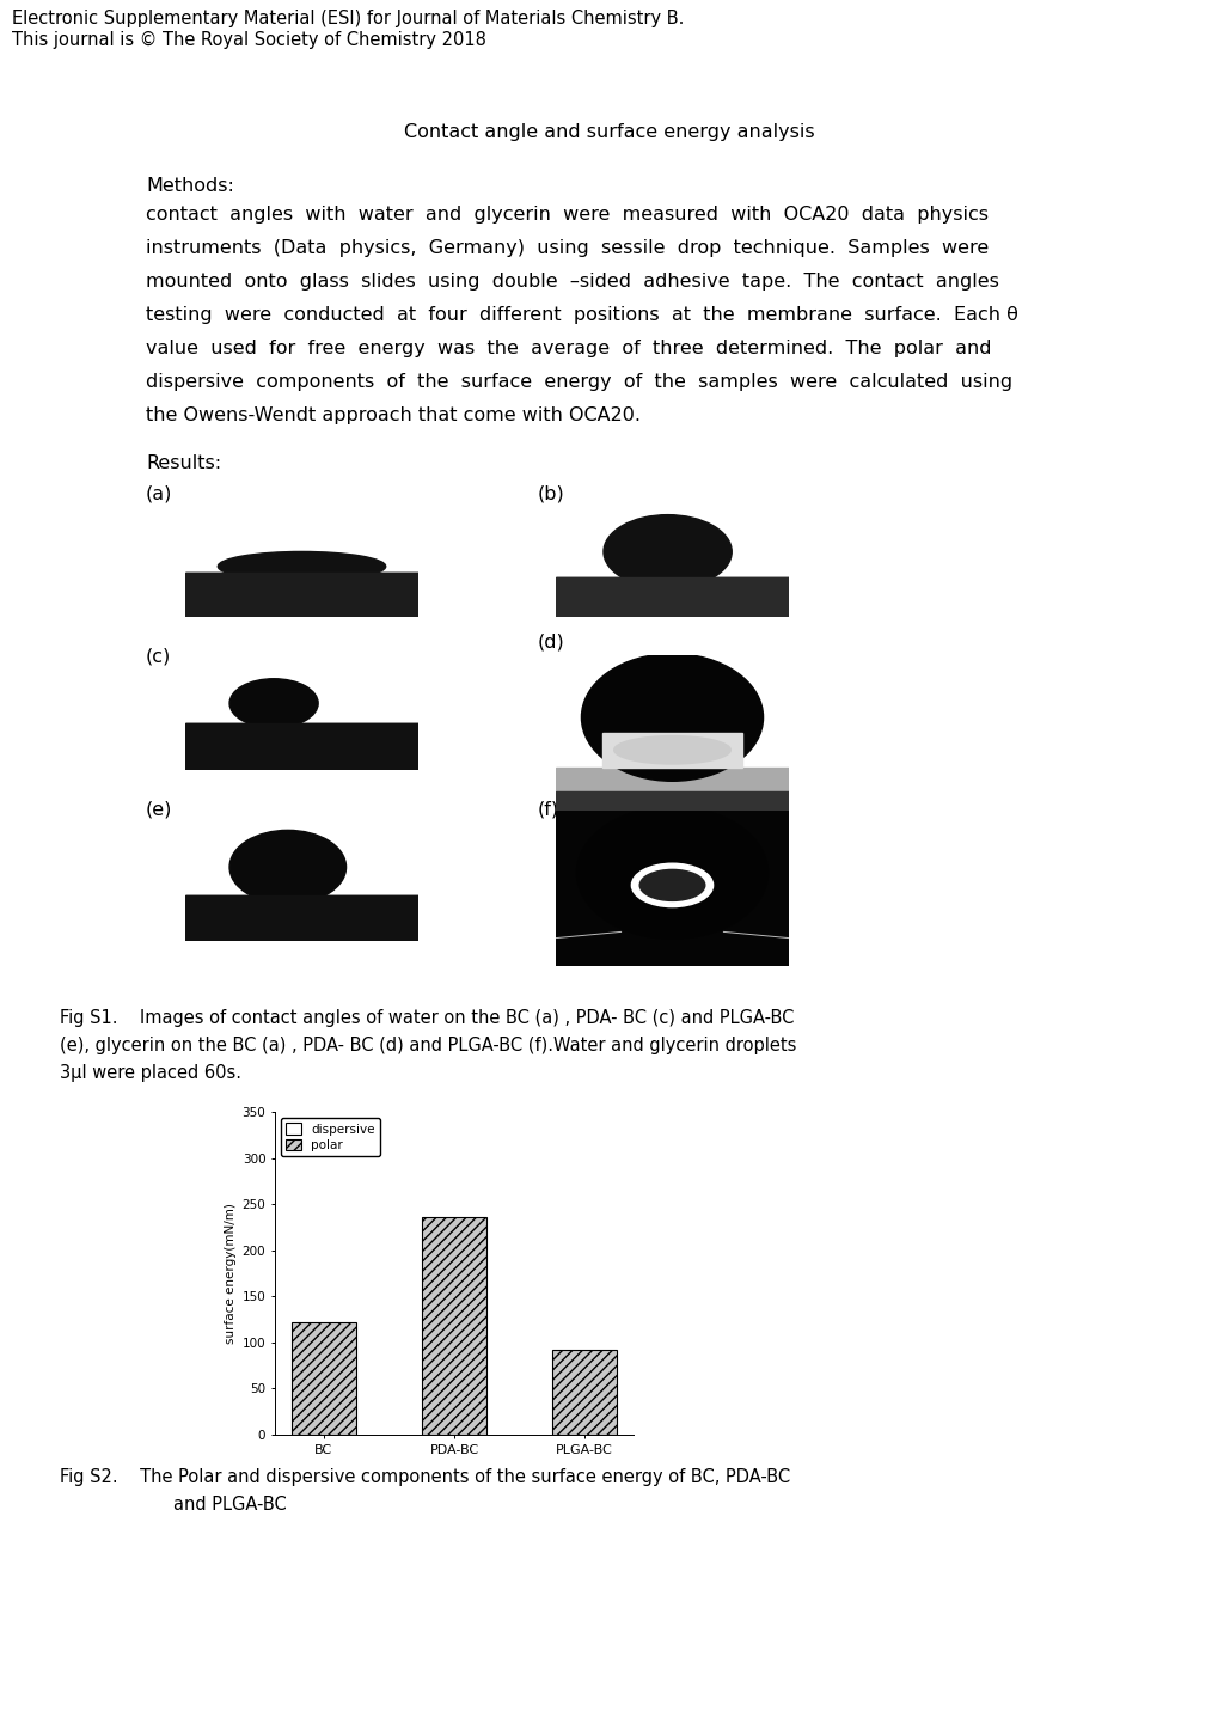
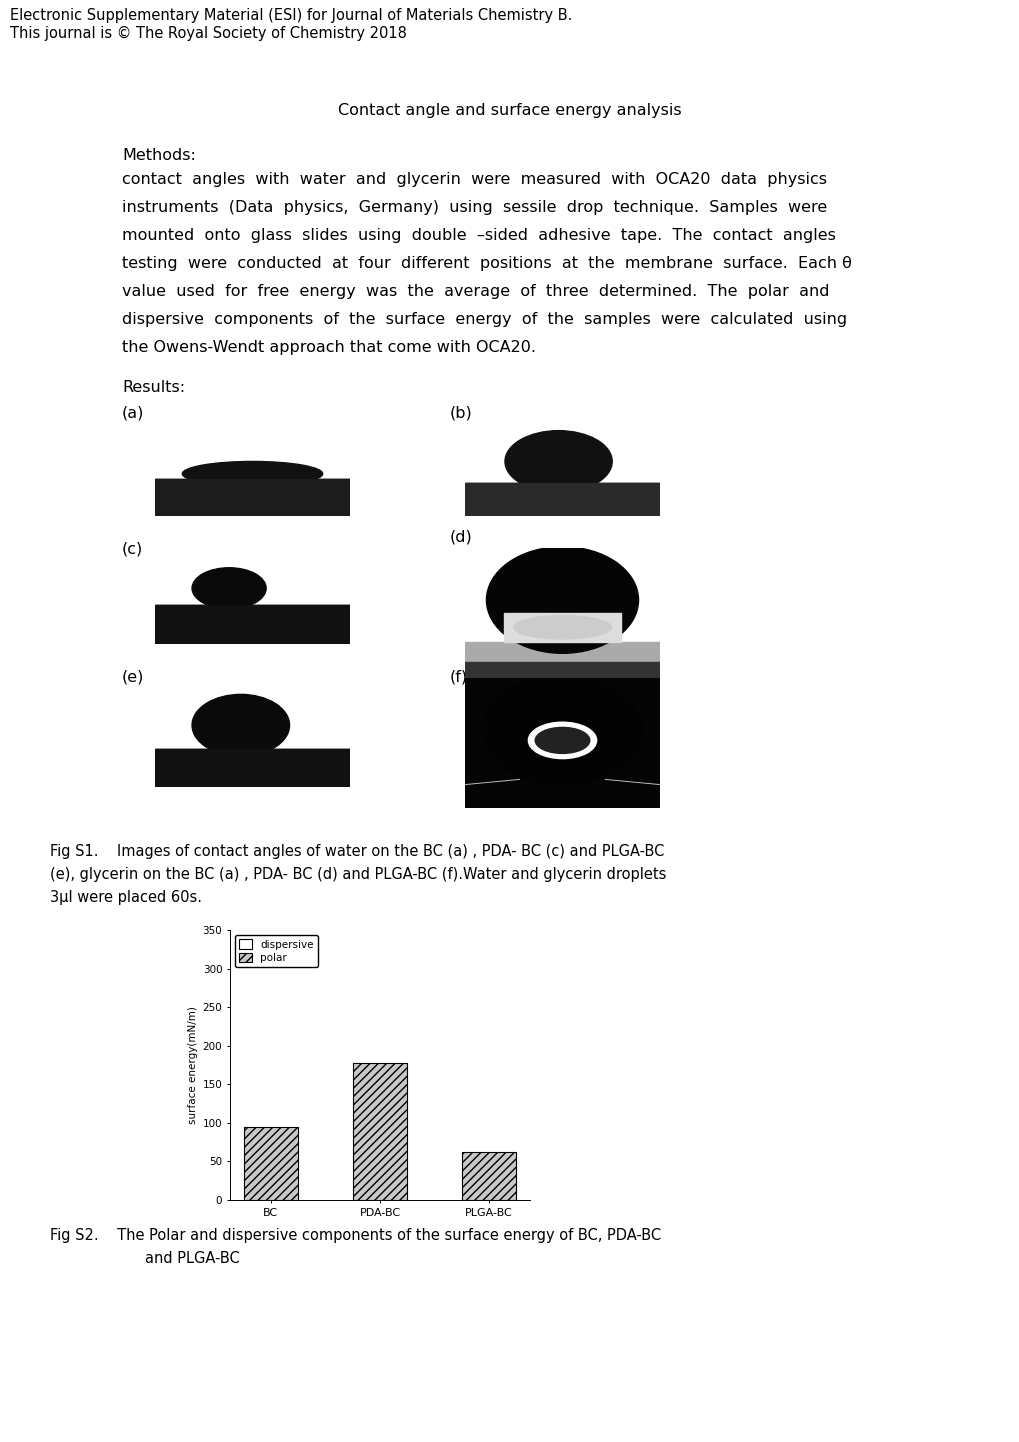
BC: 122 -> 95
PDA-BC: 236 -> 178
PLGA-BC: 92 -> 62
